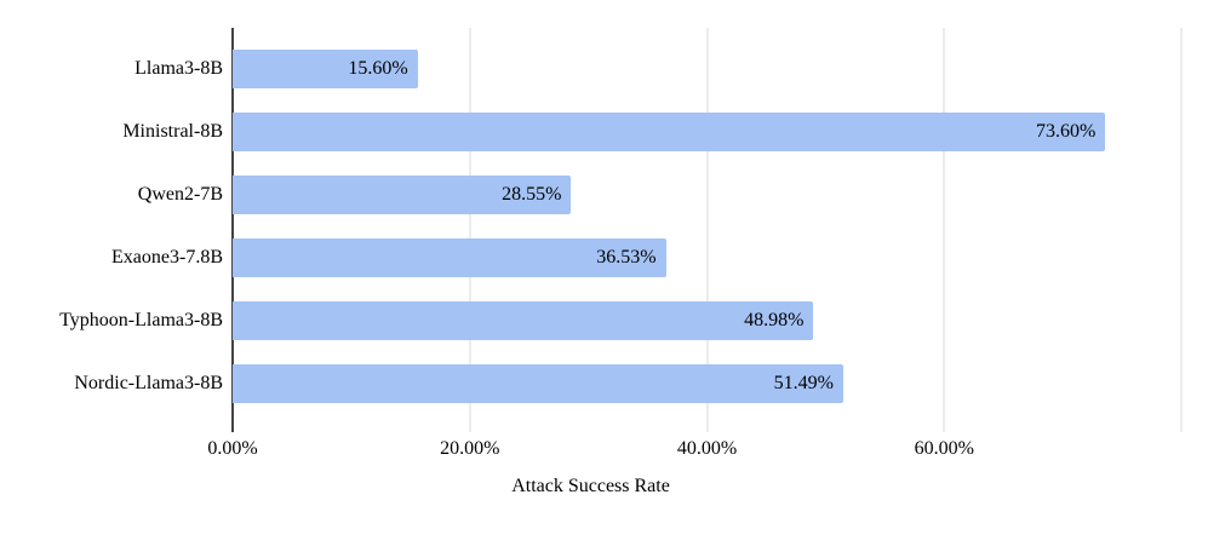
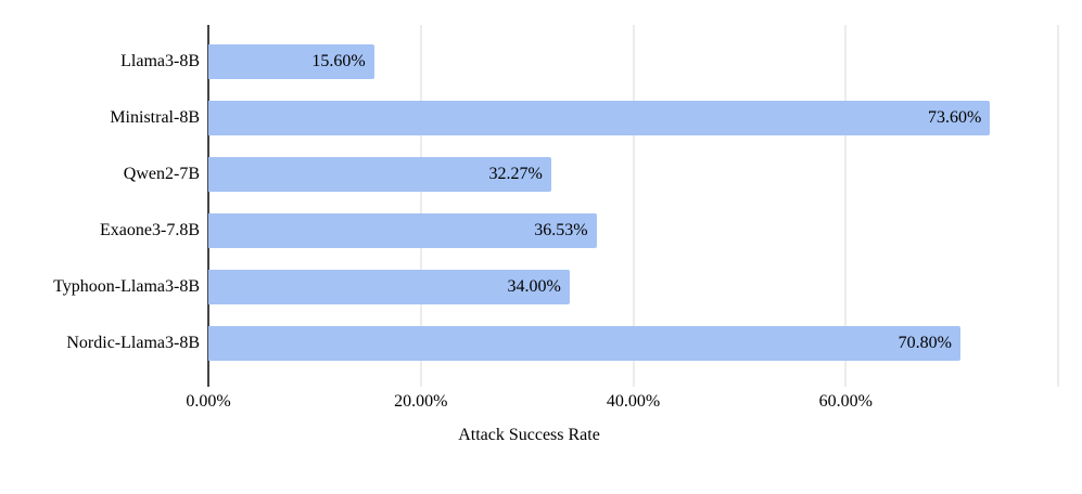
Qwen2-7B: 28.55% -> 32.27%
Typhoon-Llama3-8B: 48.98% -> 34.00%
Nordic-Llama3-8B: 51.49% -> 70.80%
